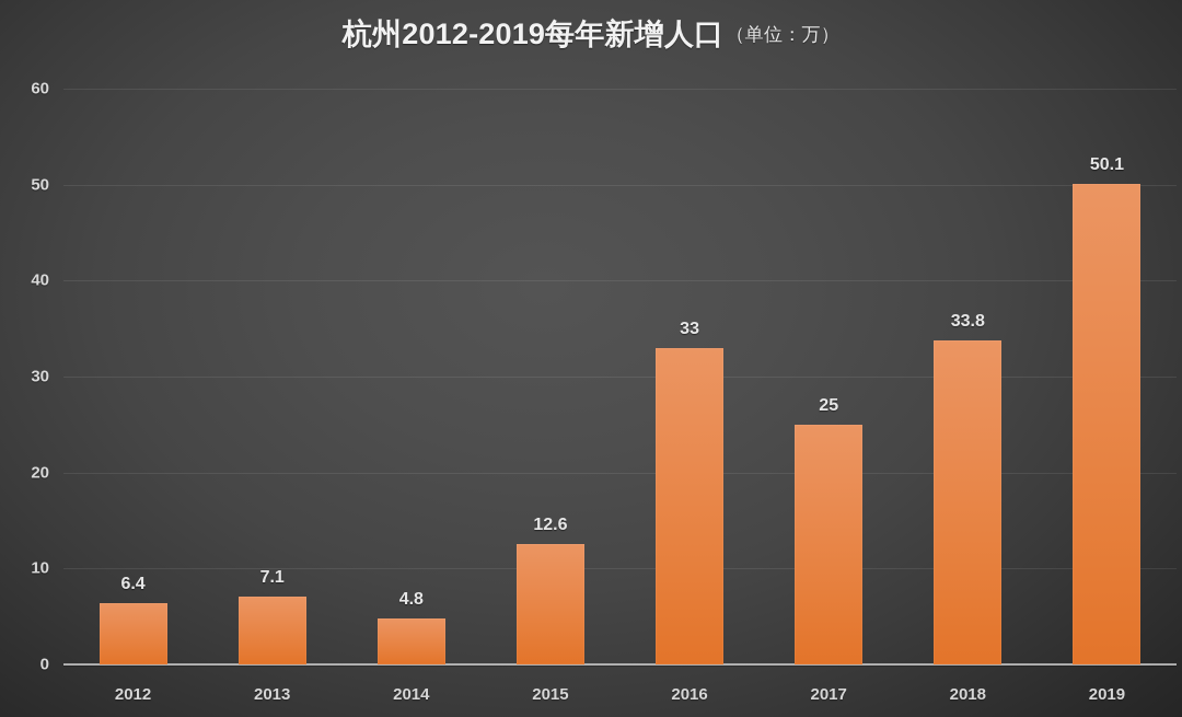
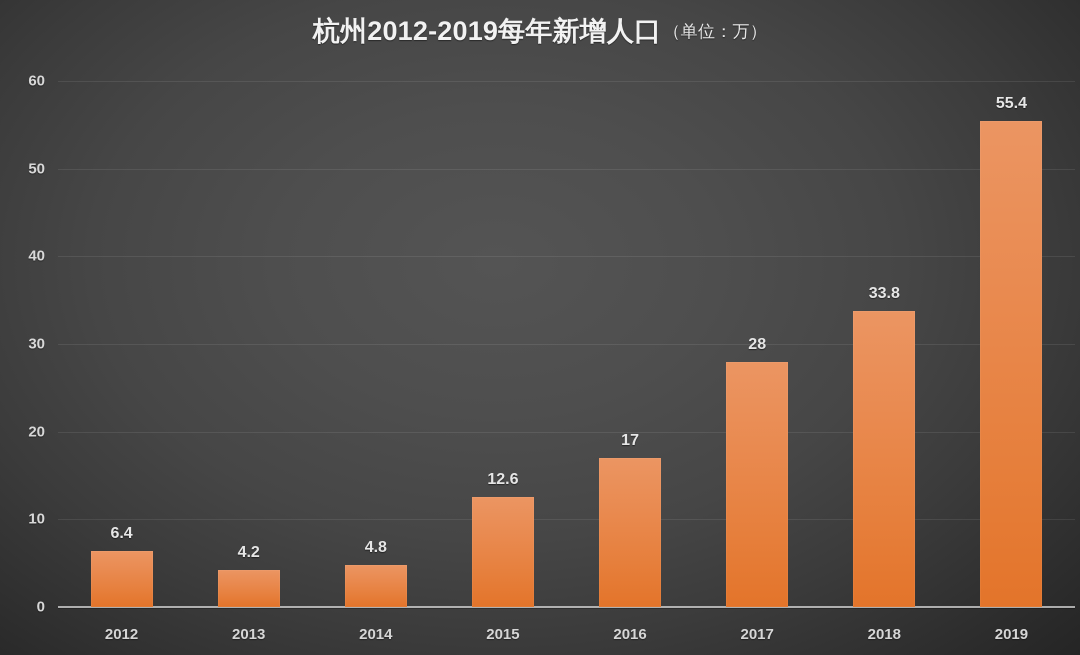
2013: 7.1 -> 4.2
2016: 33 -> 17
2017: 25 -> 28
2019: 50.1 -> 55.4
